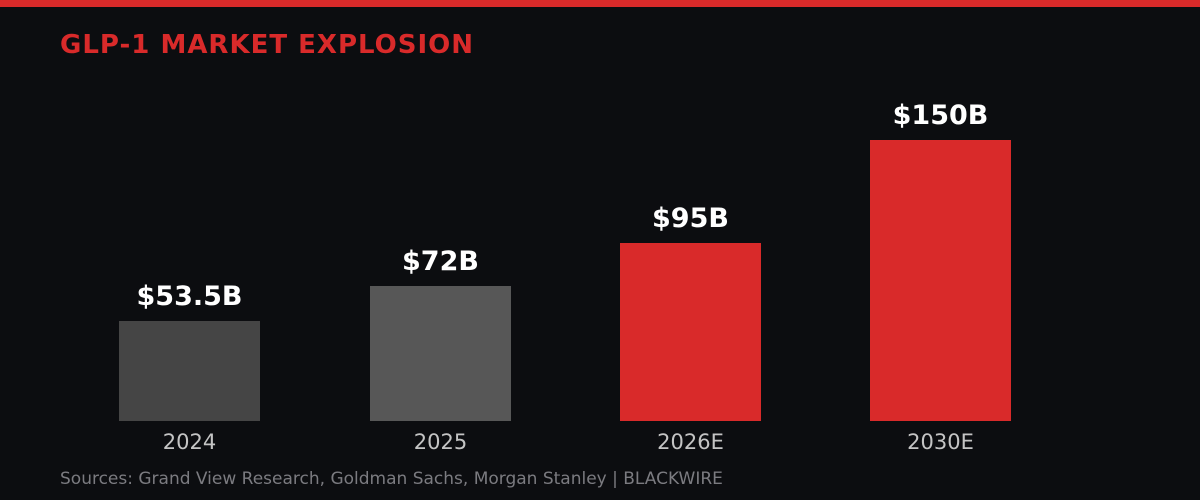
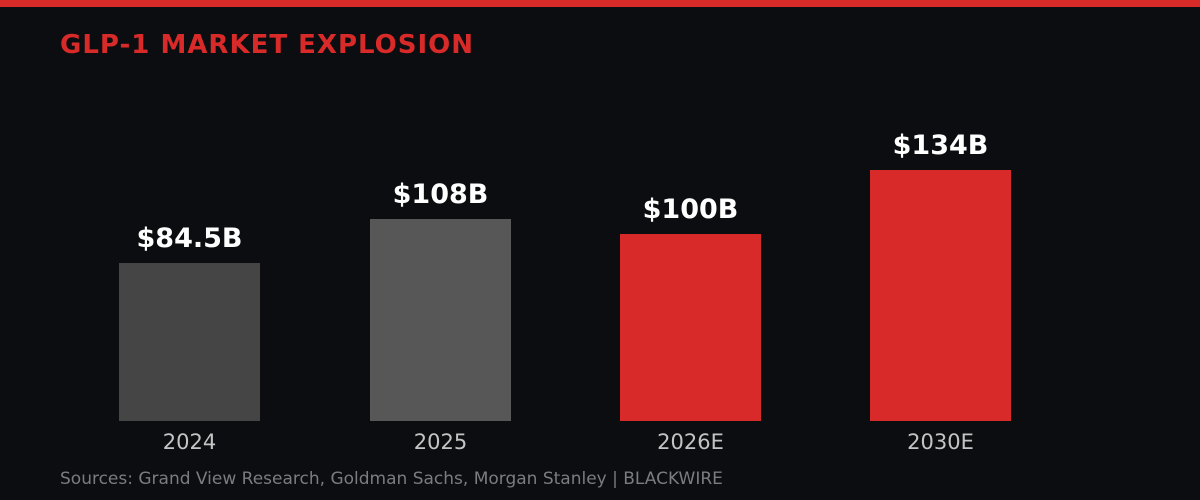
2024: $53.5B -> $84.5B
2025: $72B -> $108B
2026E: $95B -> $100B
2030E: $150B -> $134B
